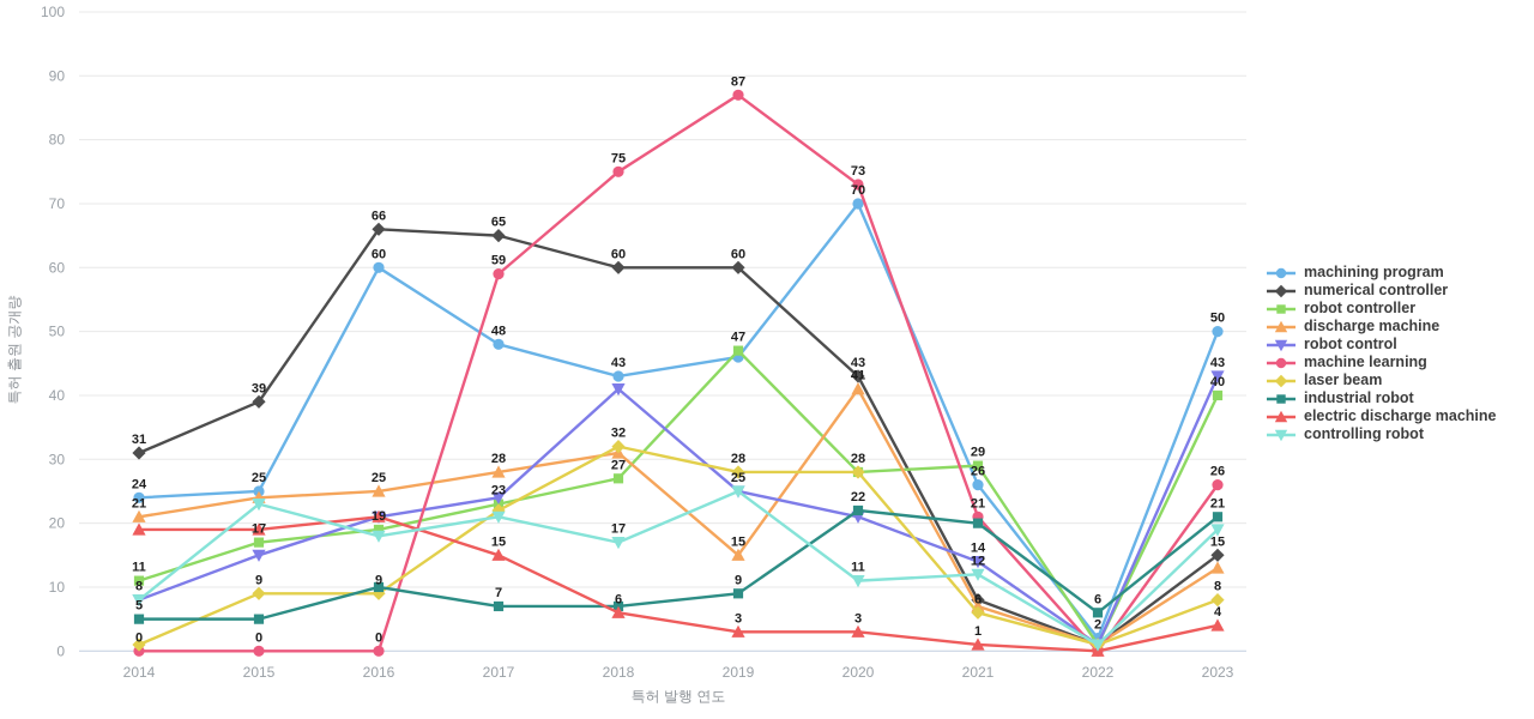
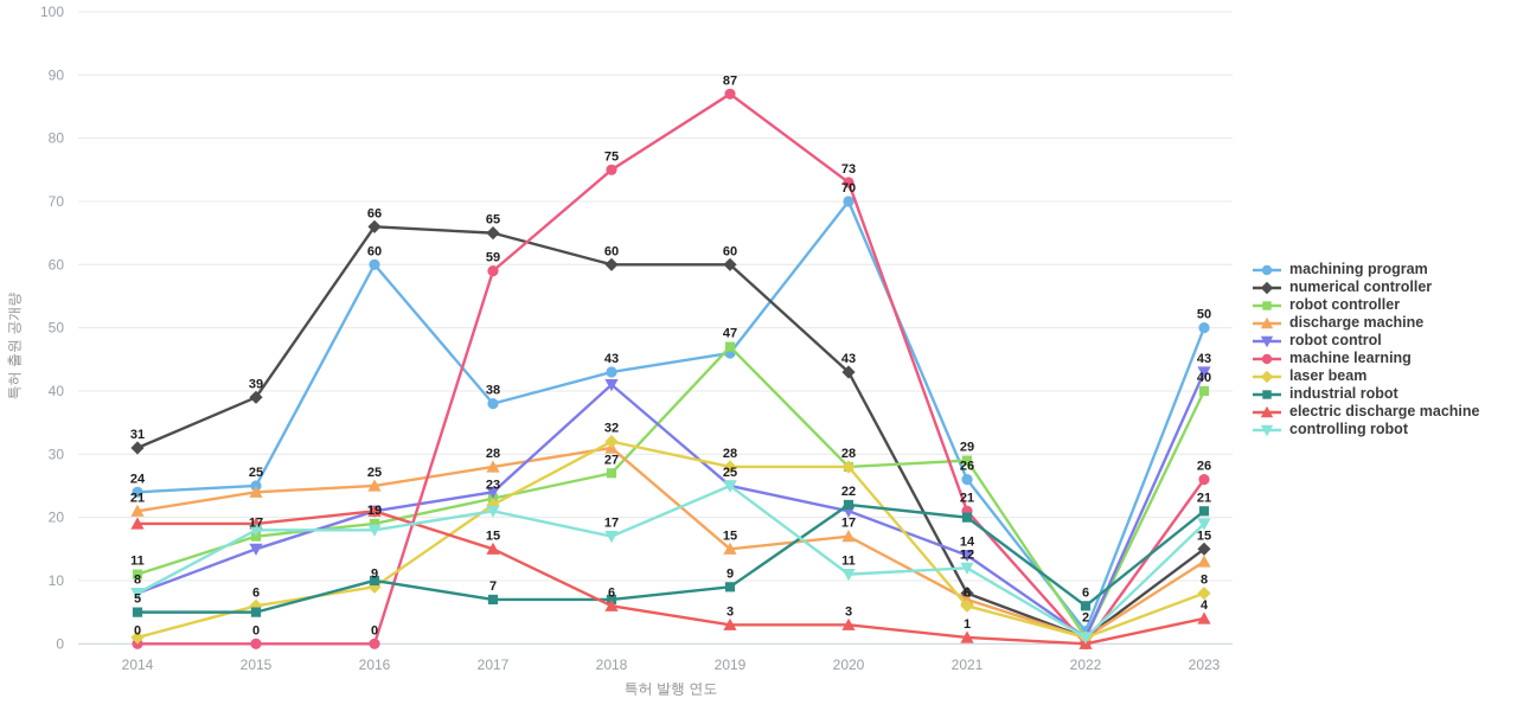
laser beam/2015: 9 -> 6
controlling robot/2015: 23 -> 18
machining program/2017: 48 -> 38
discharge machine/2020: 41 -> 17
